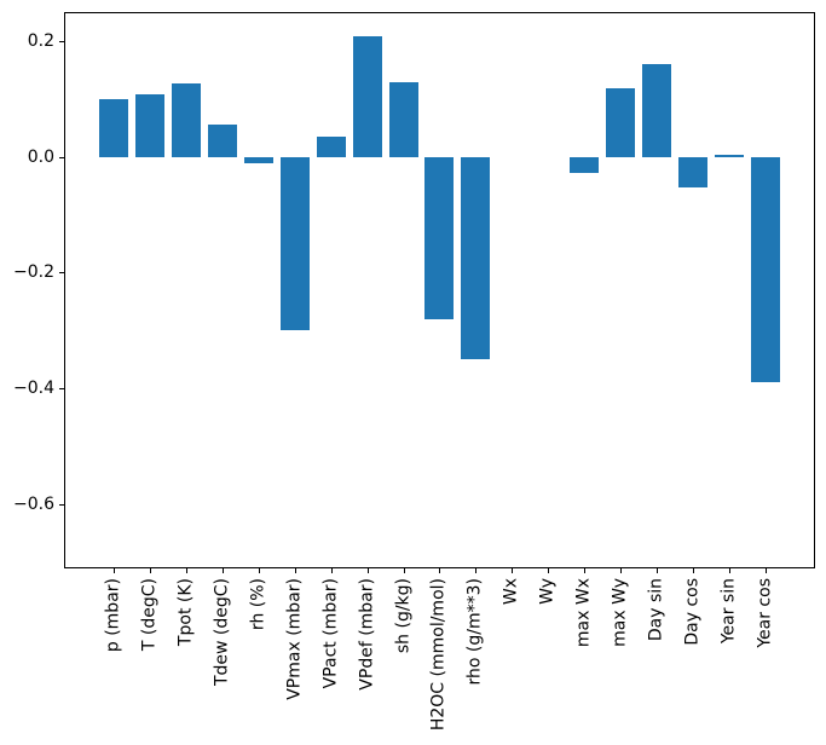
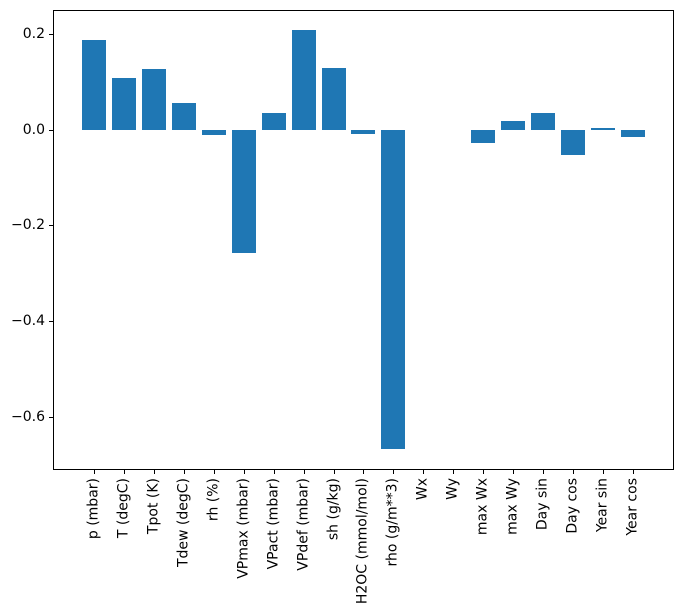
p (mbar): 0.10 -> 0.19
VPmax (mbar): -0.30 -> -0.26
H2OC (mmol/mol): -0.28 -> -0.01
rho (g/m**3): -0.35 -> -0.67
max Wy: 0.12 -> 0.02
Day sin: 0.16 -> 0.04
Year cos: -0.39 -> -0.01
